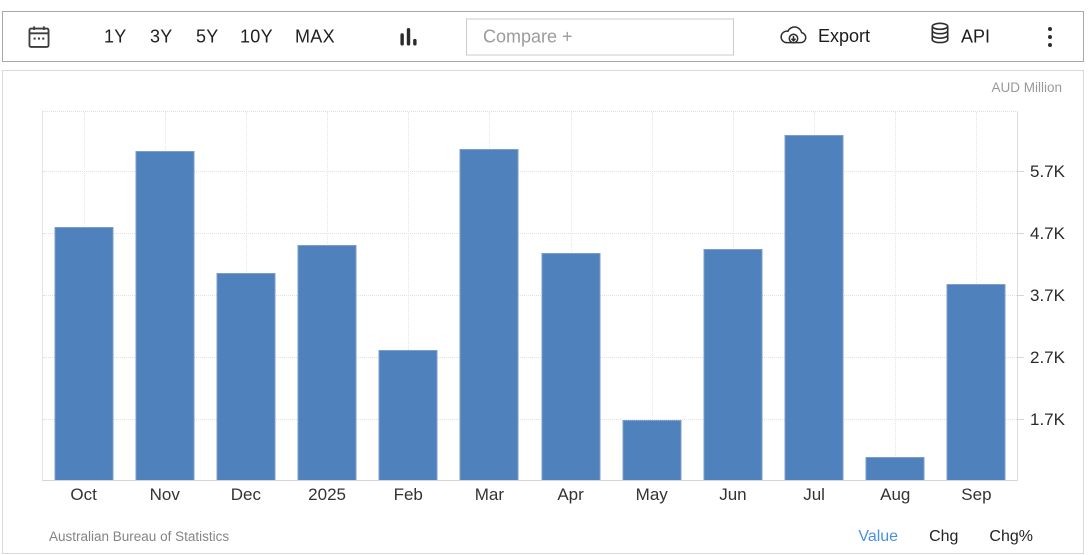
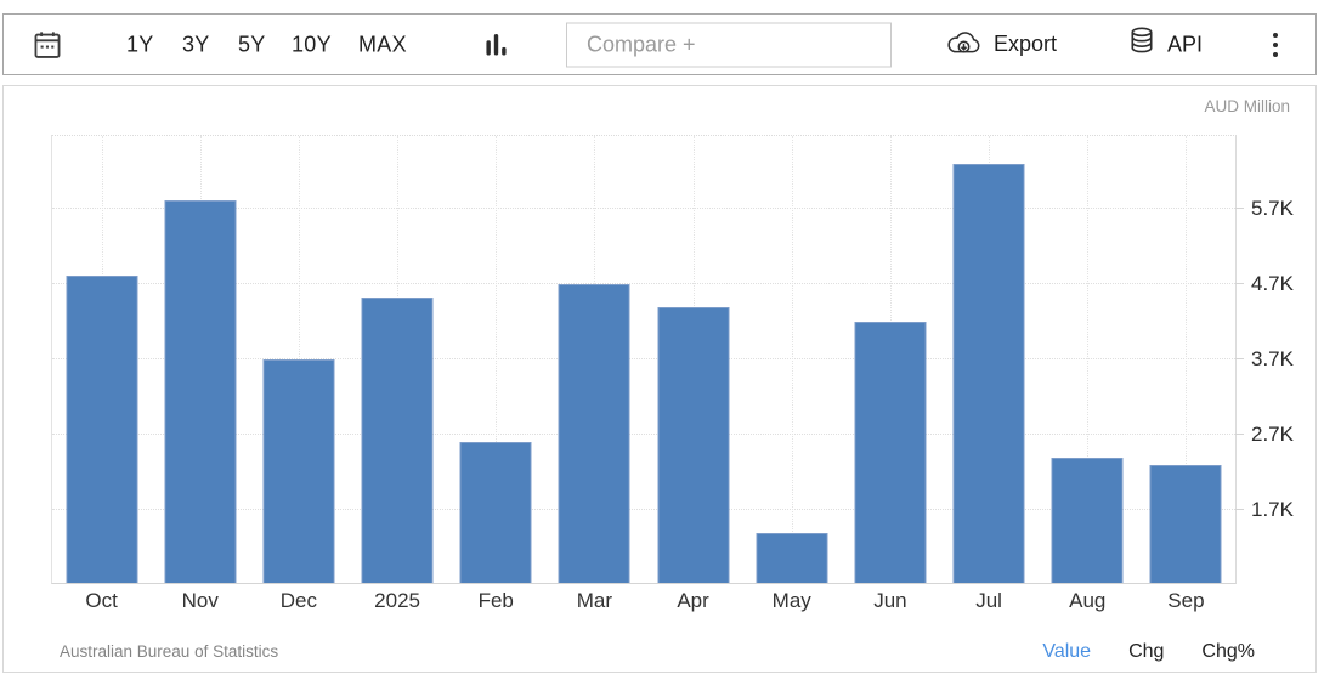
Nov: 6.0K -> 5.8K
Dec: 4.1K -> 3.7K
Feb: 2.8K -> 2.6K
Mar: 6.1K -> 4.7K
May: 1.7K -> 1.4K
Jun: 4.5K -> 4.2K
Aug: 1.1K -> 2.4K
Sep: 3.9K -> 2.3K
